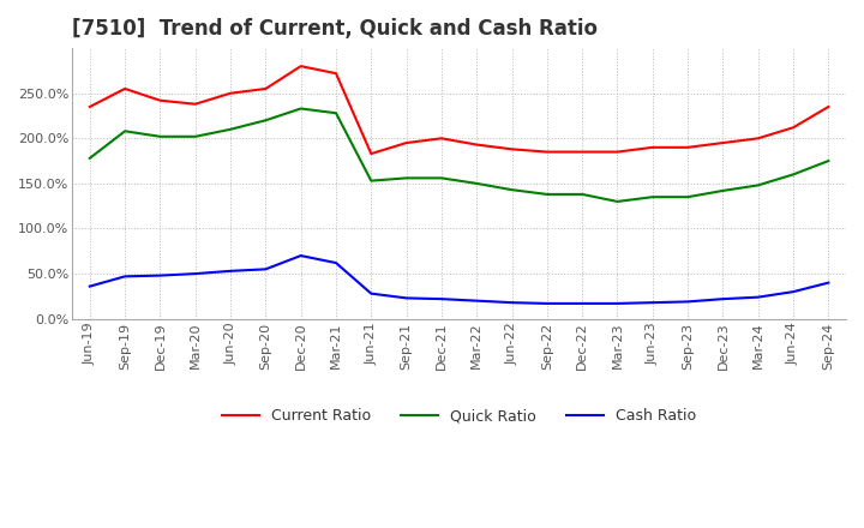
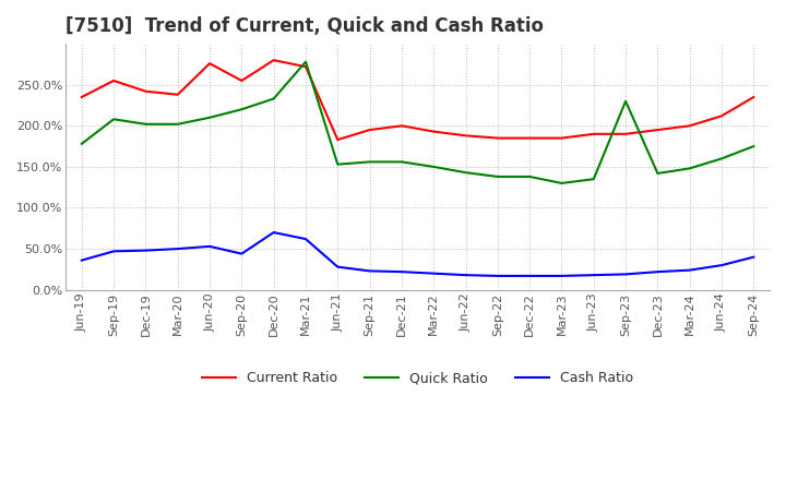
Current Ratio/Jun-20: 250% -> 276%
Cash Ratio/Sep-20: 55% -> 44%
Quick Ratio/Mar-21: 228% -> 278%
Quick Ratio/Sep-23: 135% -> 230%
